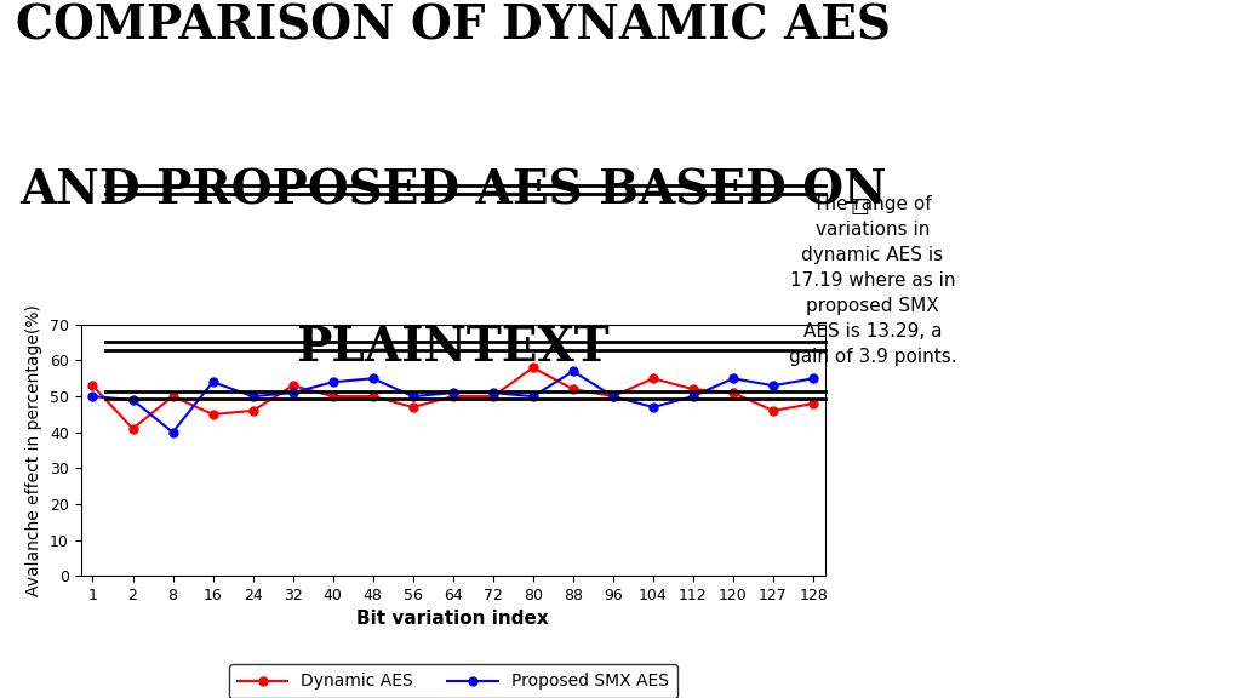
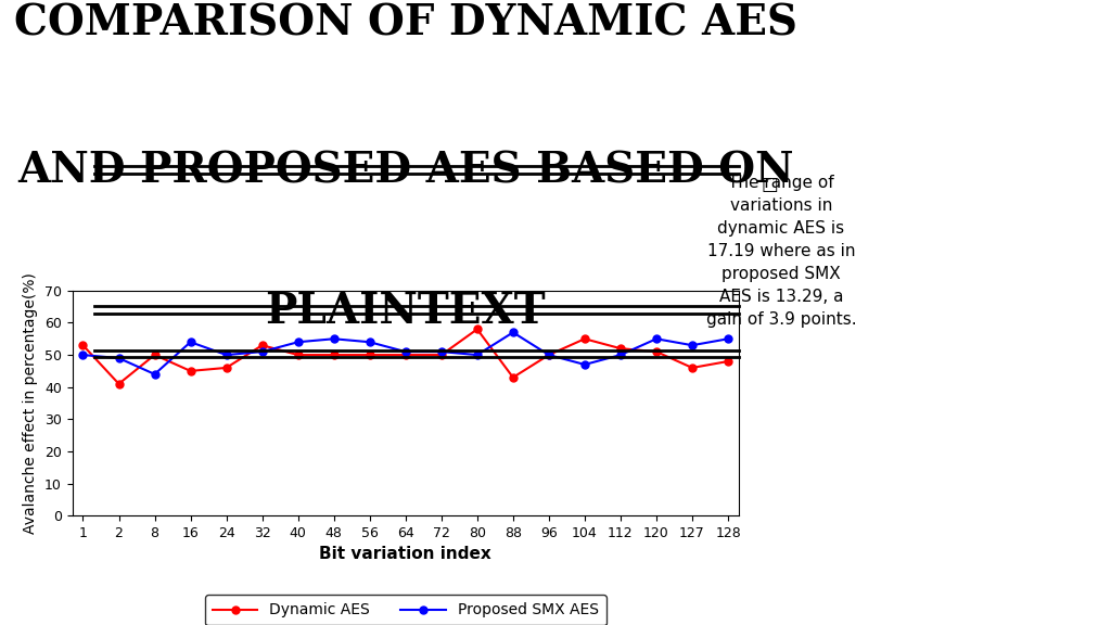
Proposed SMX AES/8: 40 -> 44
Dynamic AES/56: 47 -> 50
Proposed SMX AES/56: 50 -> 54
Dynamic AES/88: 52 -> 43
